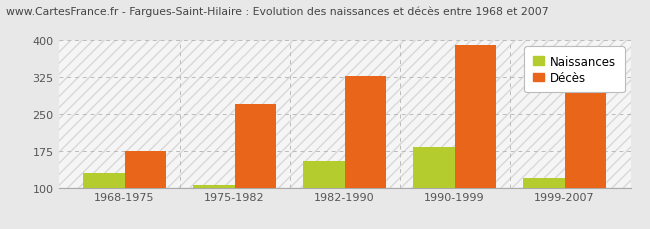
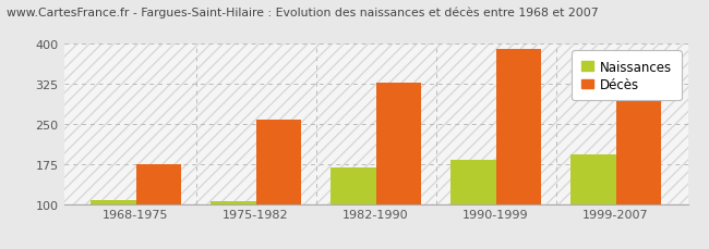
Naissances/1968-1975: 130 -> 108
Décès/1975-1982: 270 -> 258
Naissances/1982-1990: 155 -> 168
Naissances/1999-2007: 120 -> 192
